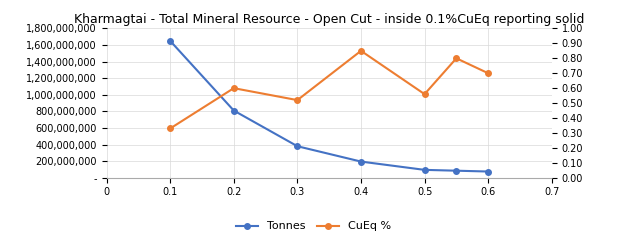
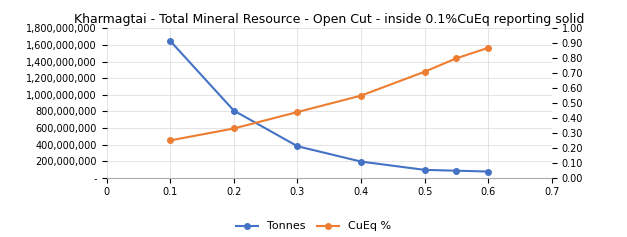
CuEq %/0.1: 0.33 -> 0.25
CuEq %/0.2: 0.60 -> 0.33
CuEq %/0.3: 0.52 -> 0.44
CuEq %/0.4: 0.85 -> 0.55
CuEq %/0.5: 0.56 -> 0.71
CuEq %/0.6: 0.70 -> 0.87
